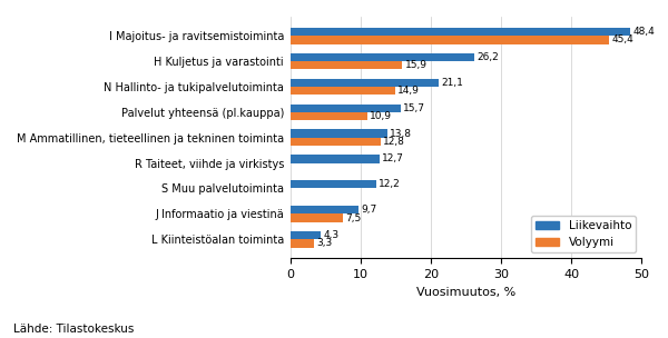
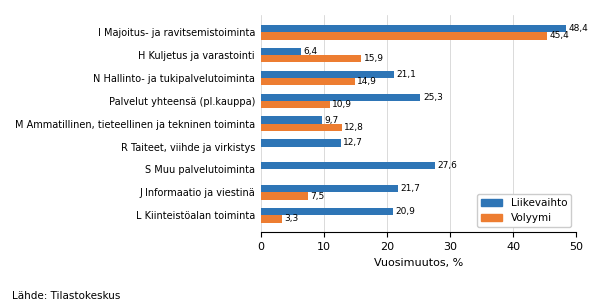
Liikevaihto/H Kuljetus ja varastointi: 26,2 -> 6,4
Liikevaihto/Palvelut yhteensä (pl.kauppa): 15,7 -> 25,3
Liikevaihto/M Ammatillinen, tieteellinen ja tekninen toiminta: 13,8 -> 9,7
Liikevaihto/S Muu palvelutoiminta: 12,2 -> 27,6
Liikevaihto/J Informaatio ja viestinä: 9,7 -> 21,7
Liikevaihto/L Kiinteistöalan toiminta: 4,3 -> 20,9
